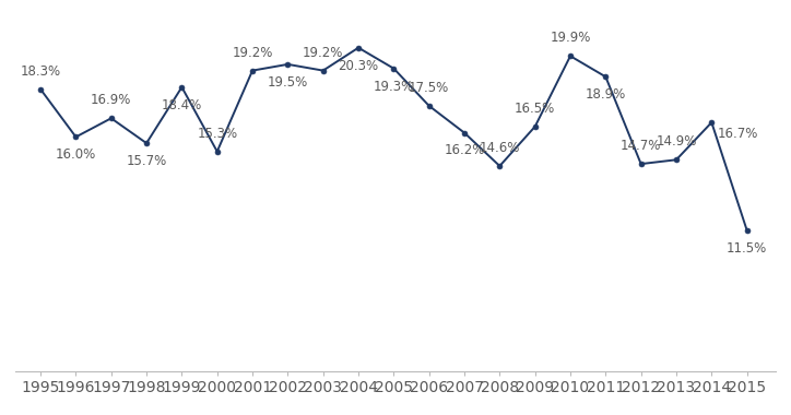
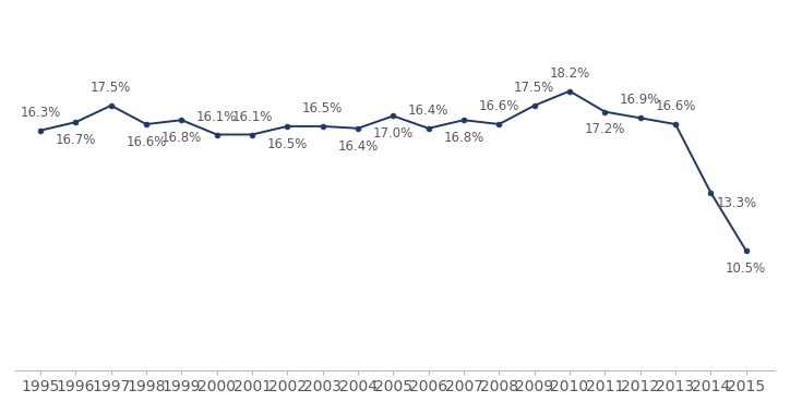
1995: 18.3% -> 16.3%
1996: 16.0% -> 16.7%
1997: 16.9% -> 17.5%
1998: 15.7% -> 16.6%
1999: 18.4% -> 16.8%
2000: 15.3% -> 16.1%
2001: 19.2% -> 16.1%
2002: 19.5% -> 16.5%
2003: 19.2% -> 16.5%
2004: 20.3% -> 16.4%
2005: 19.3% -> 17.0%
2006: 17.5% -> 16.4%
2007: 16.2% -> 16.8%
2008: 14.6% -> 16.6%
2009: 16.5% -> 17.5%
2010: 19.9% -> 18.2%
2011: 18.9% -> 17.2%
2012: 14.7% -> 16.9%
2013: 14.9% -> 16.6%
2014: 16.7% -> 13.3%
2015: 11.5% -> 10.5%
